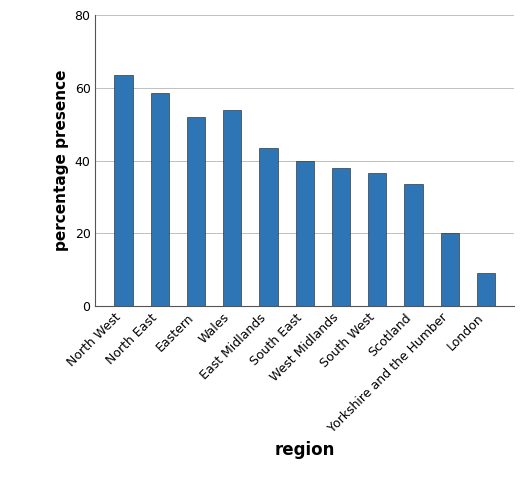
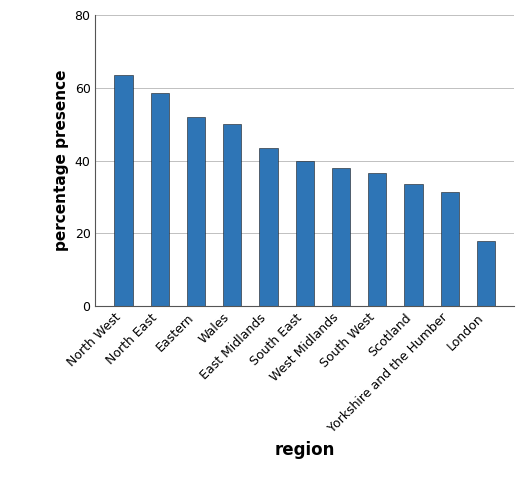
Wales: 54.0 -> 50.0
Yorkshire and the Humber: 20.0 -> 31.5
London: 9.0 -> 18.0
